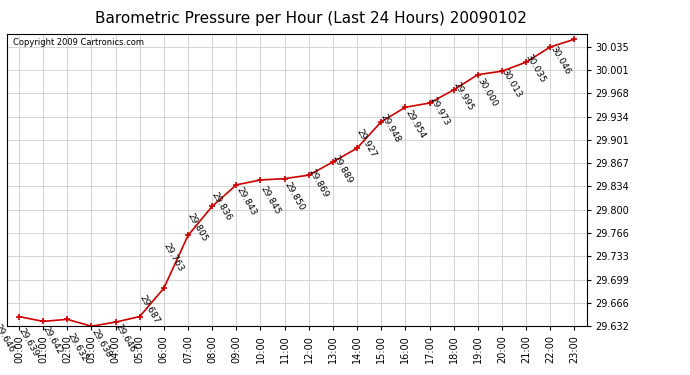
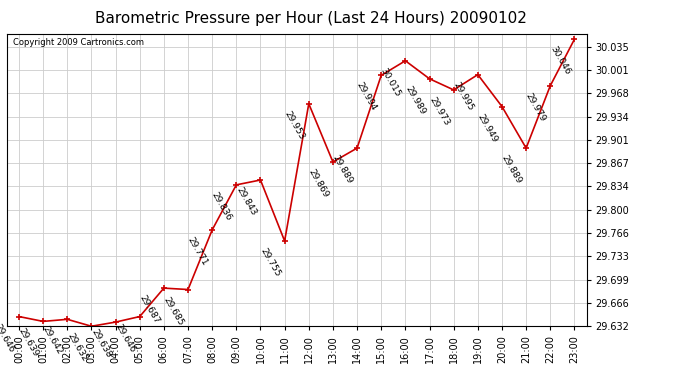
07:00: 29.763 -> 29.685
08:00: 29.805 -> 29.771
11:00: 29.845 -> 29.755
12:00: 29.850 -> 29.953
15:00: 29.927 -> 29.994
16:00: 29.948 -> 30.015
17:00: 29.954 -> 29.989
20:00: 30.000 -> 29.949
21:00: 30.013 -> 29.889
22:00: 30.035 -> 29.979
